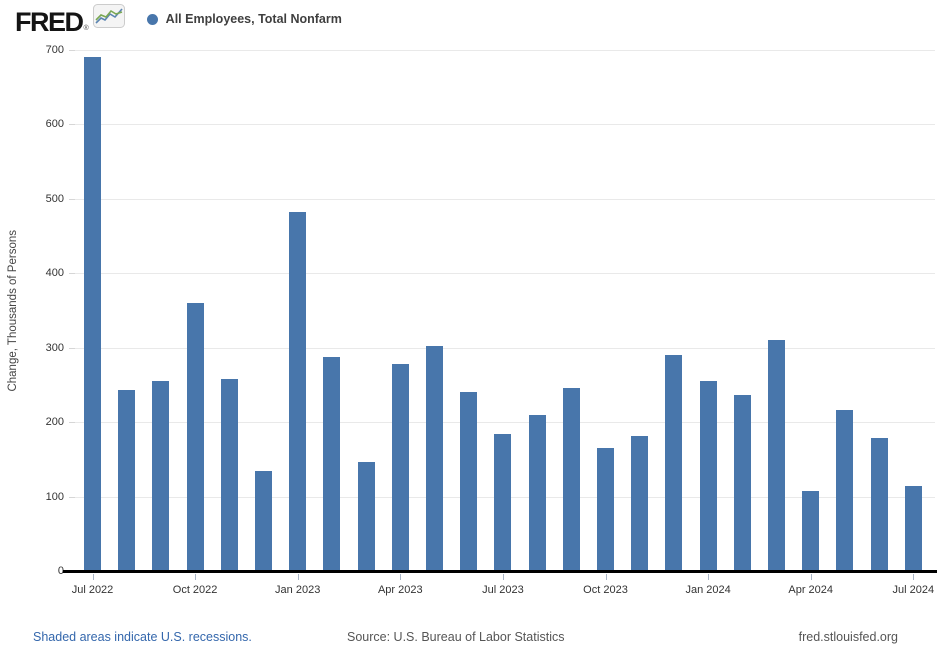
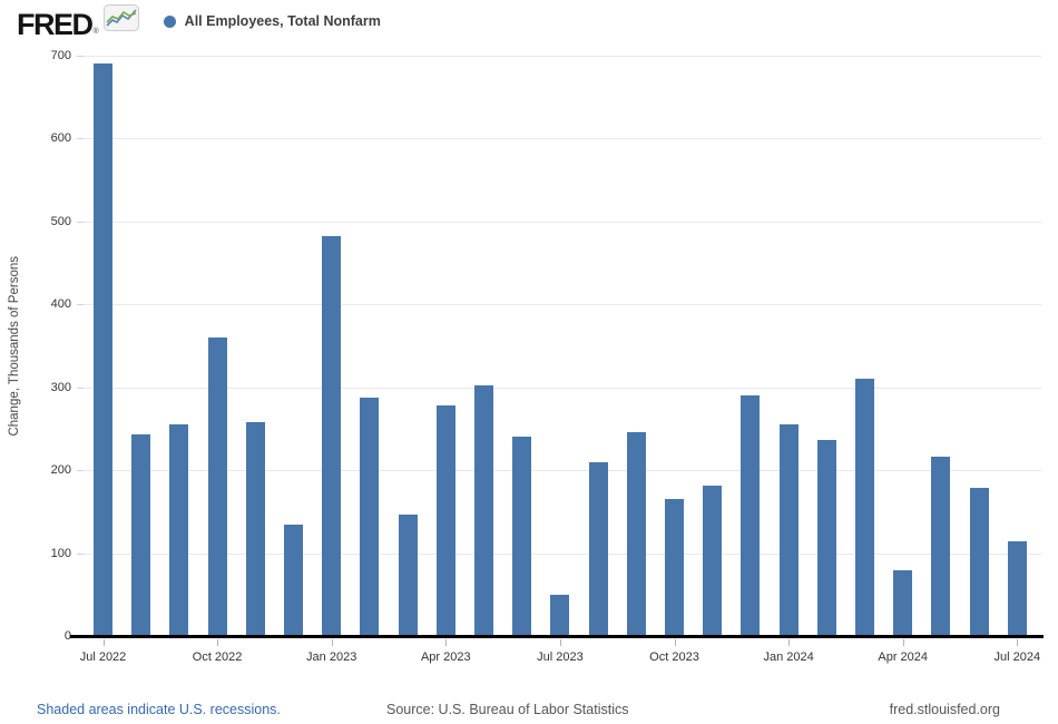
Jul 2023: 180 -> 50
Apr 2024: 110 -> 80
